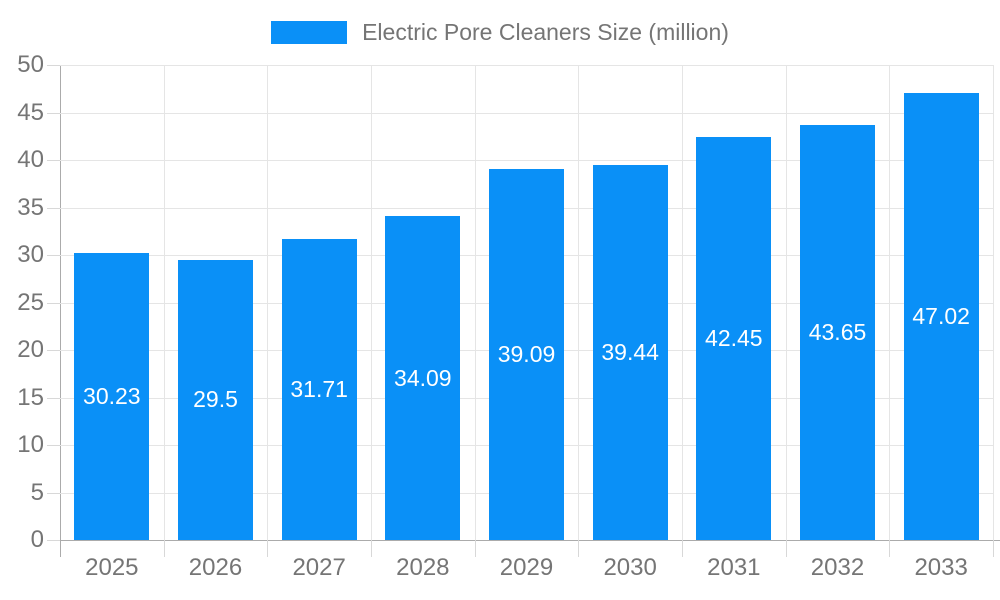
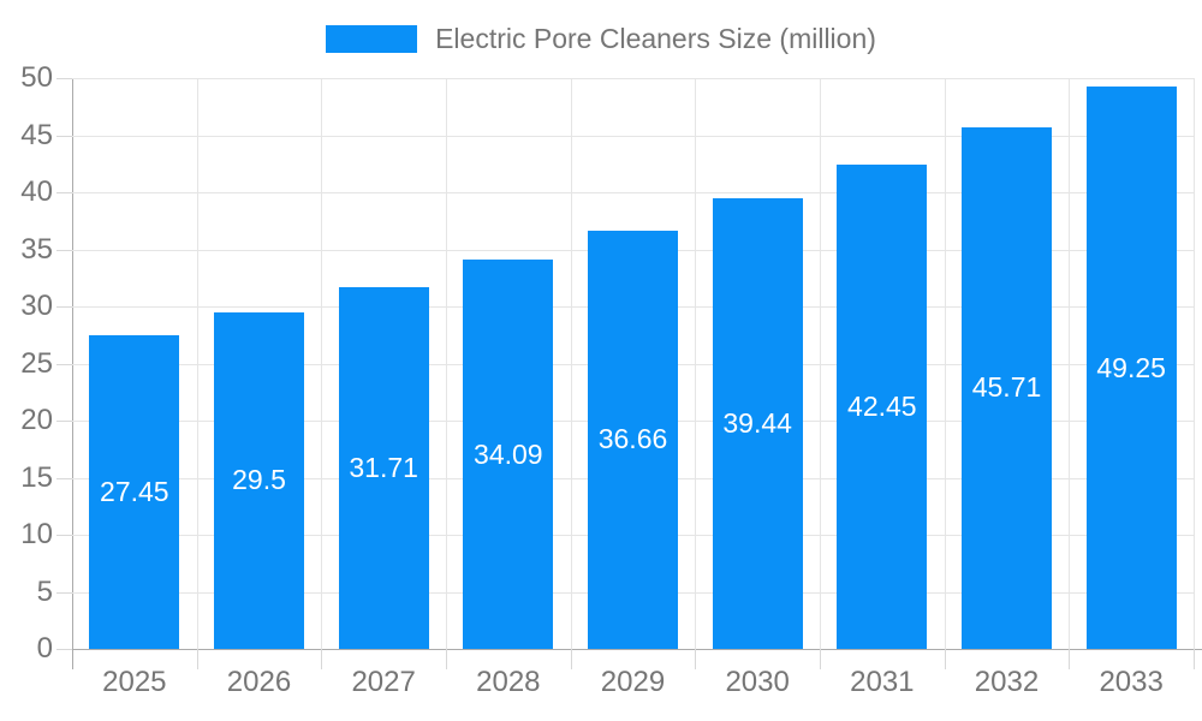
2025: 30.23 -> 27.45
2029: 39.09 -> 36.66
2032: 43.65 -> 45.71
2033: 47.02 -> 49.25
